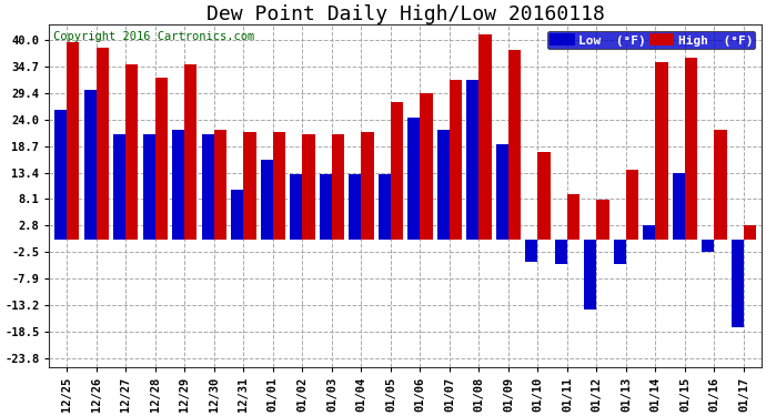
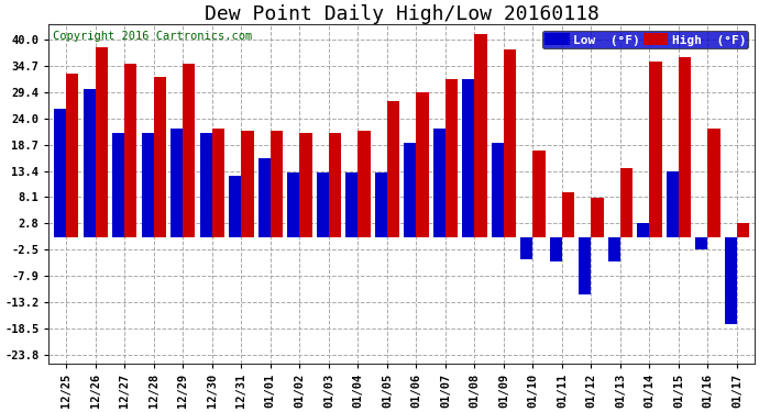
High (°F)/12/25: 39.5 -> 33.0
Low (°F)/12/31: 10.0 -> 12.5
Low (°F)/01/06: 24.5 -> 19.0
Low (°F)/01/12: -14.0 -> -11.5
